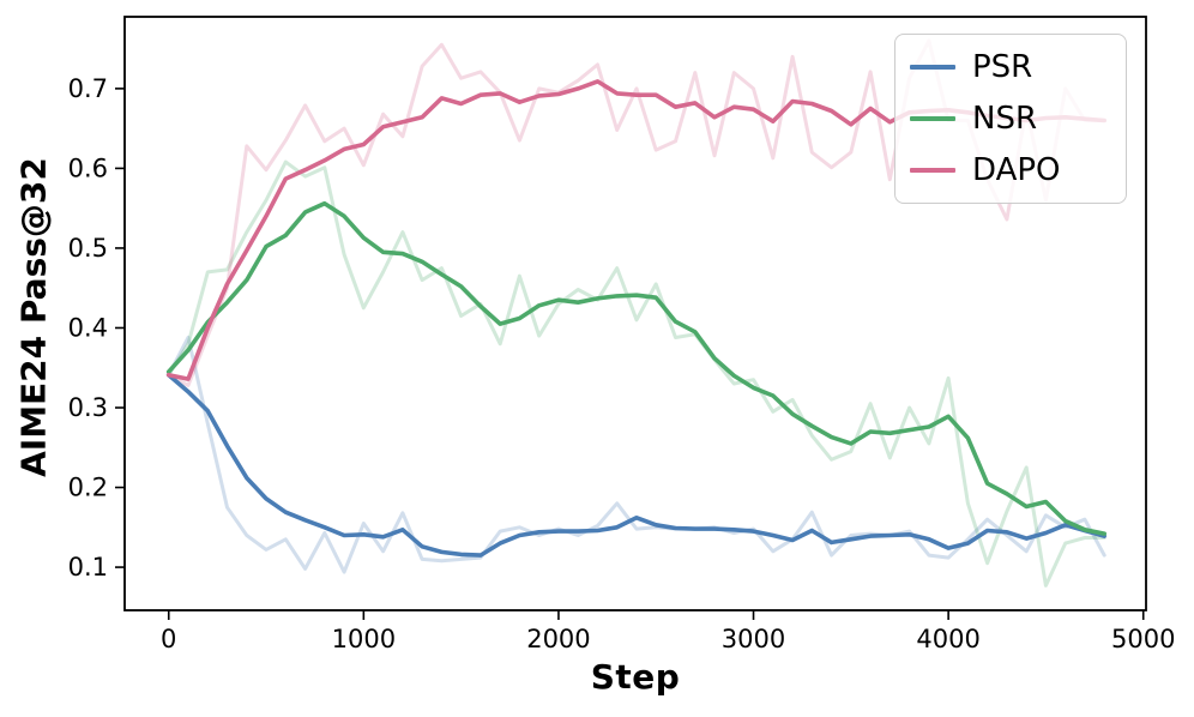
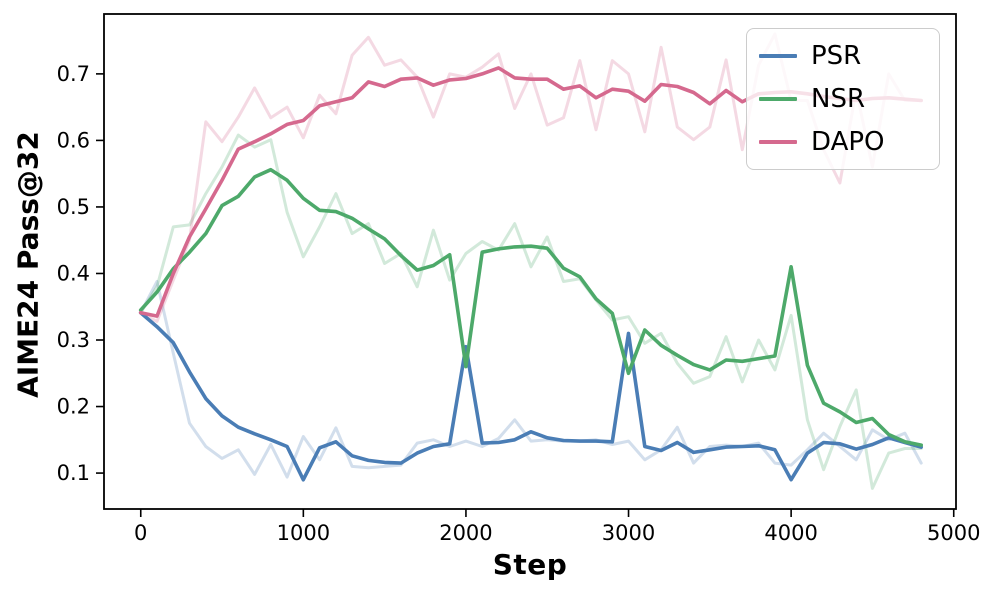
PSR/1000: 0.14 -> 0.09
PSR/2000: 0.14 -> 0.29
NSR/2000: 0.43 -> 0.26
PSR/3000: 0.14 -> 0.31
NSR/3000: 0.33 -> 0.25
PSR/4000: 0.12 -> 0.09
NSR/4000: 0.29 -> 0.41
